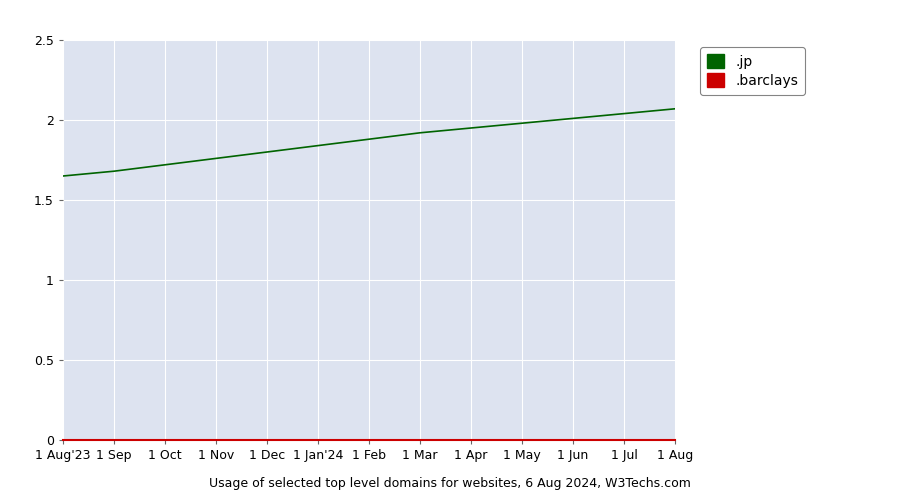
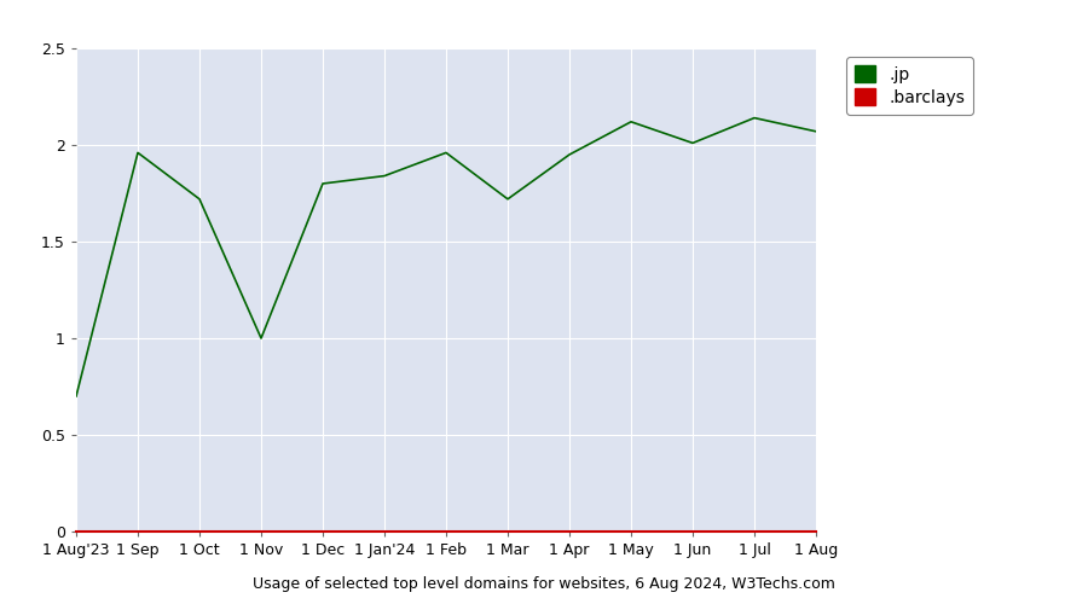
.jp/1 Aug'23: 1.65 -> 0.70
.jp/1 Sep: 1.68 -> 1.96
.jp/1 Nov: 1.76 -> 1.00
.jp/1 Feb: 1.88 -> 1.96
.jp/1 Mar: 1.92 -> 1.72
.jp/1 May: 1.98 -> 2.12
.jp/1 Jul: 2.04 -> 2.14
